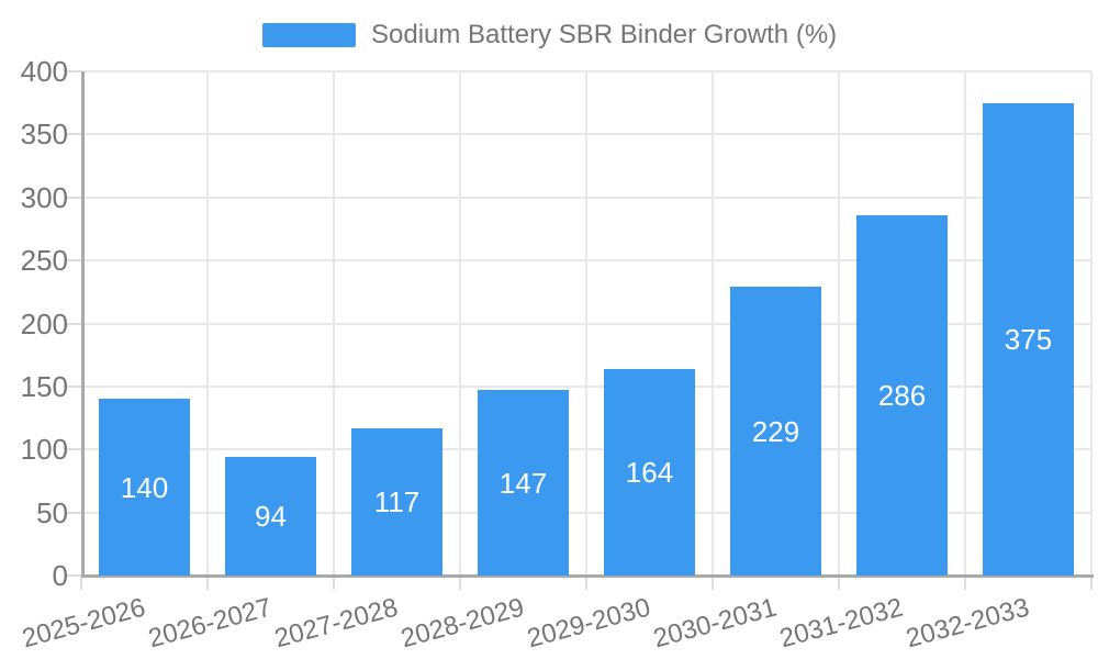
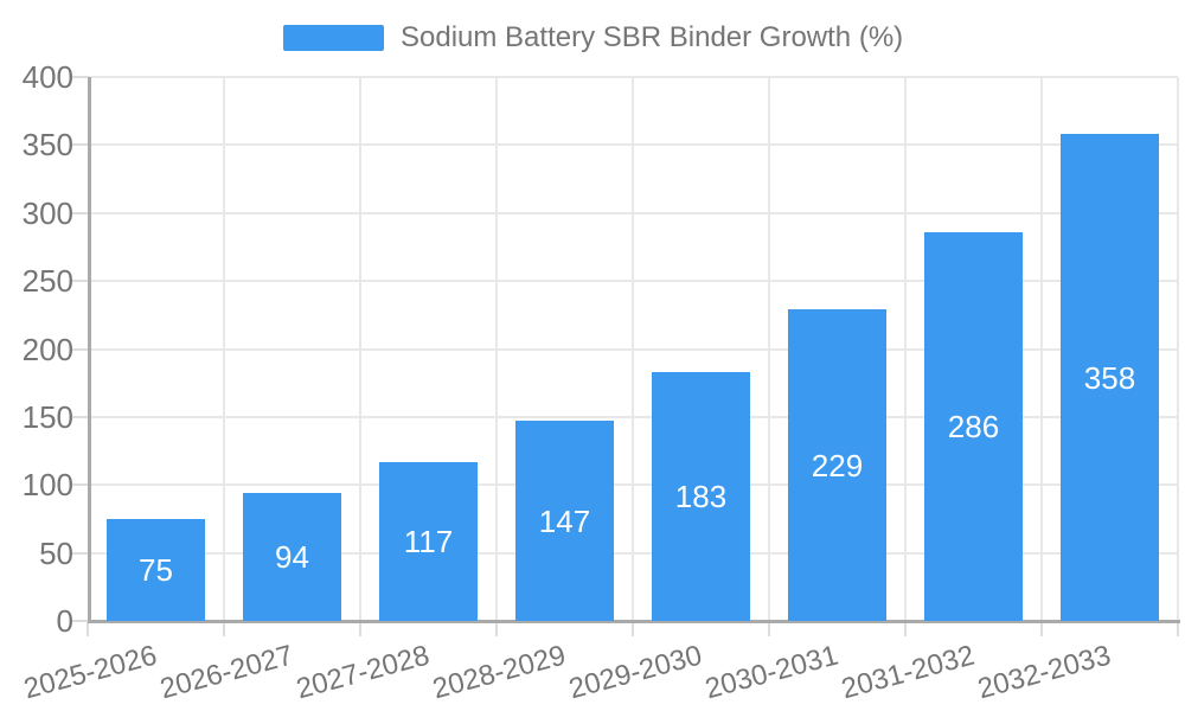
2025-2026: 140 -> 75
2029-2030: 164 -> 183
2032-2033: 375 -> 358
